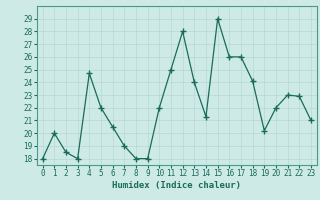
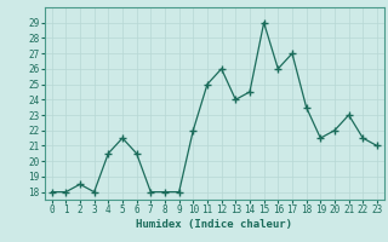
1: 20.0 -> 18.0
4: 24.7 -> 20.5
5: 22.0 -> 21.5
7: 19.0 -> 18.0
12: 28.0 -> 26.0
14: 21.3 -> 24.5
17: 26.0 -> 27.0
18: 24.1 -> 23.5
19: 20.2 -> 21.5
22: 22.9 -> 21.5
